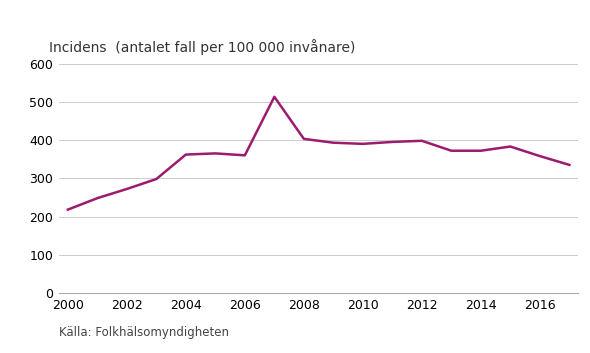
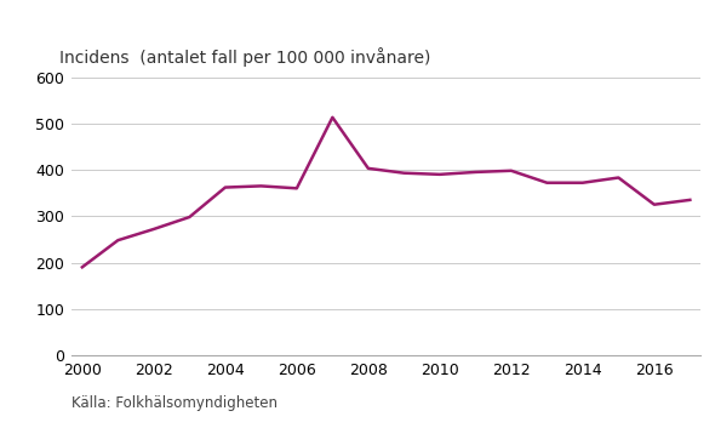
2000: 218 -> 190
2016: 358 -> 325
